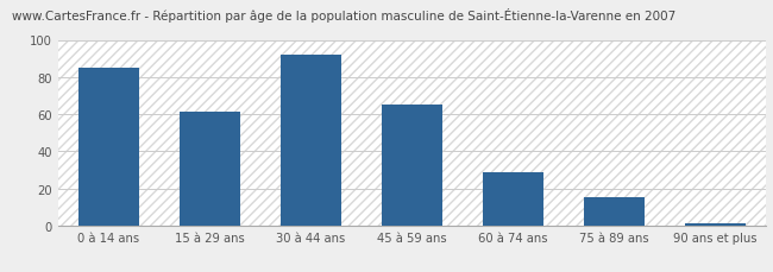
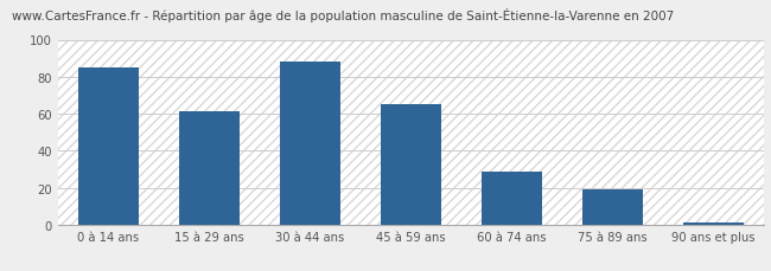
30 à 44 ans: 92 -> 88
75 à 89 ans: 15 -> 19
